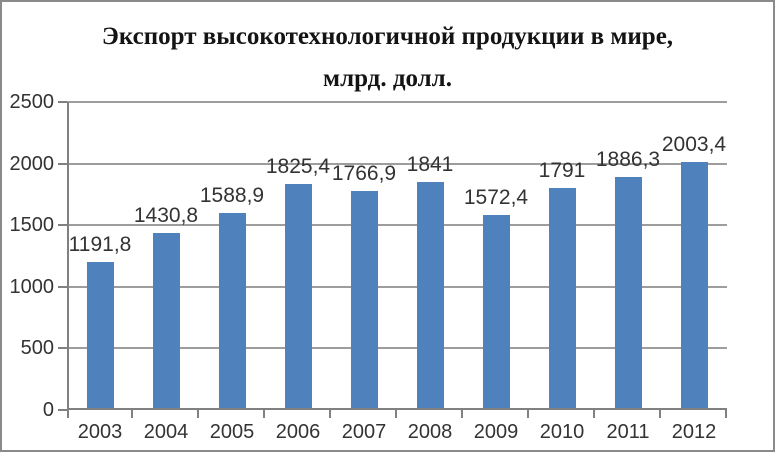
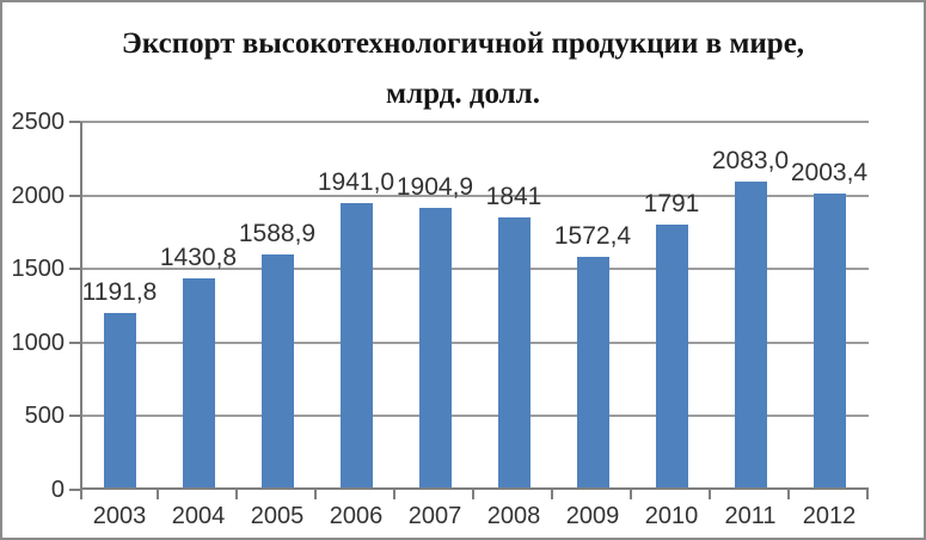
2006: 1825,4 -> 1941,0
2007: 1766,9 -> 1904,9
2011: 1886,3 -> 2083,0
